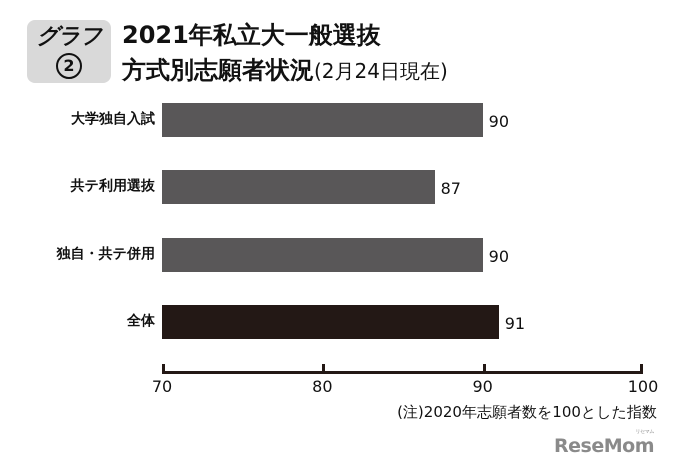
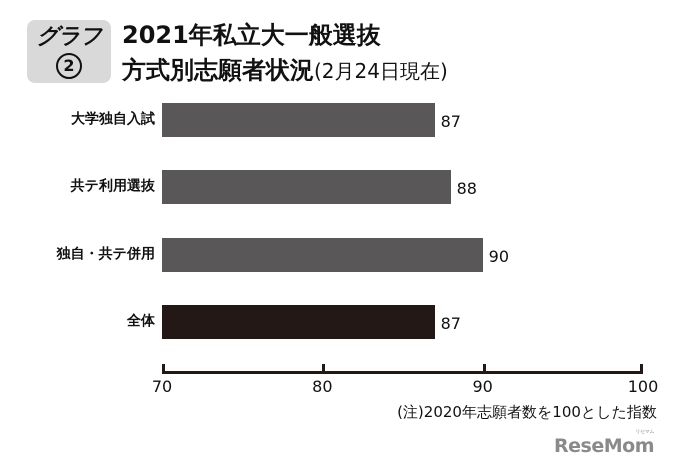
大学独自入試: 90 -> 87
共テ利用選抜: 87 -> 88
全体: 91 -> 87
